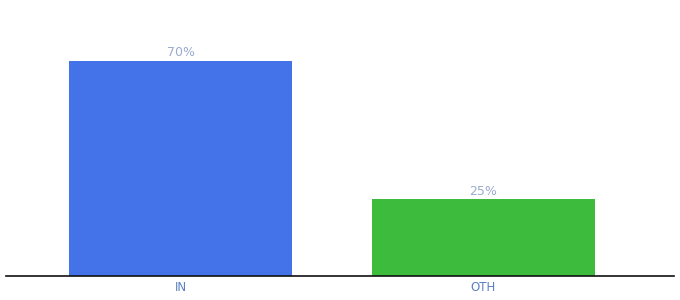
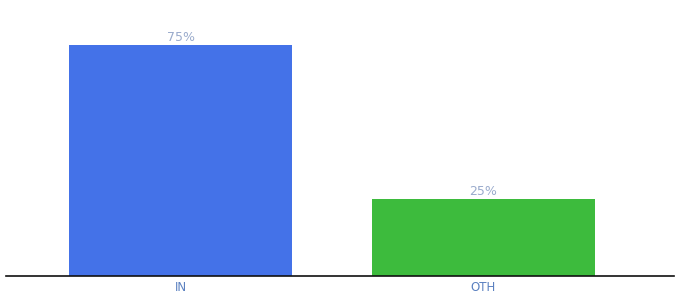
IN: 70% -> 75%
